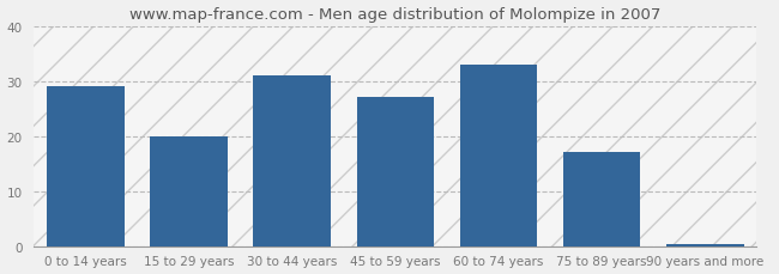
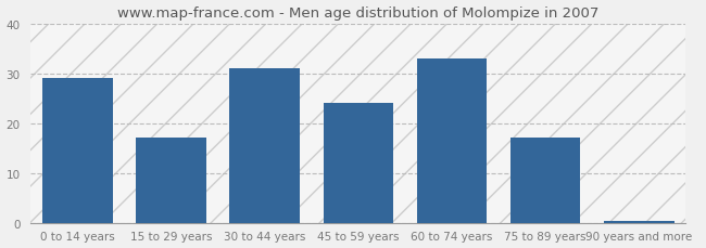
15 to 29 years: 20.0 -> 17.0
45 to 59 years: 27.0 -> 24.0
